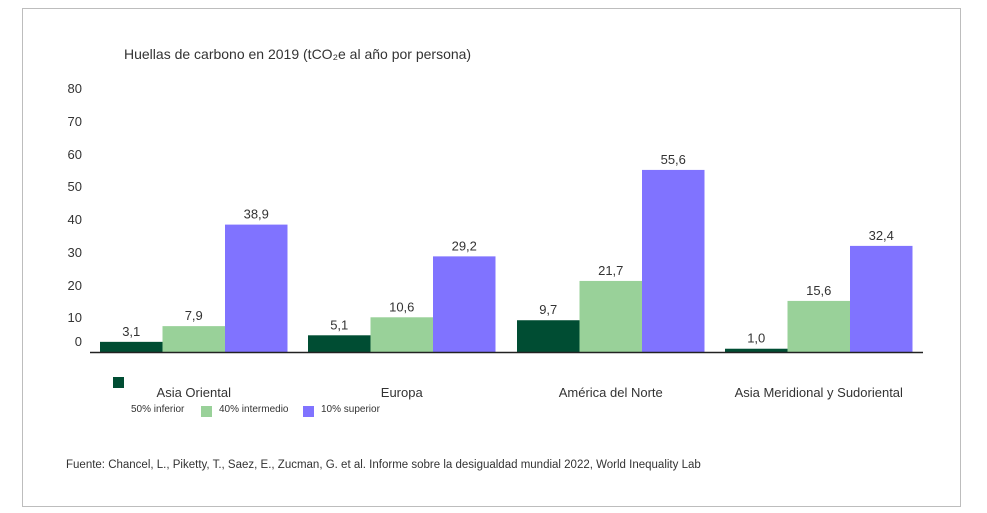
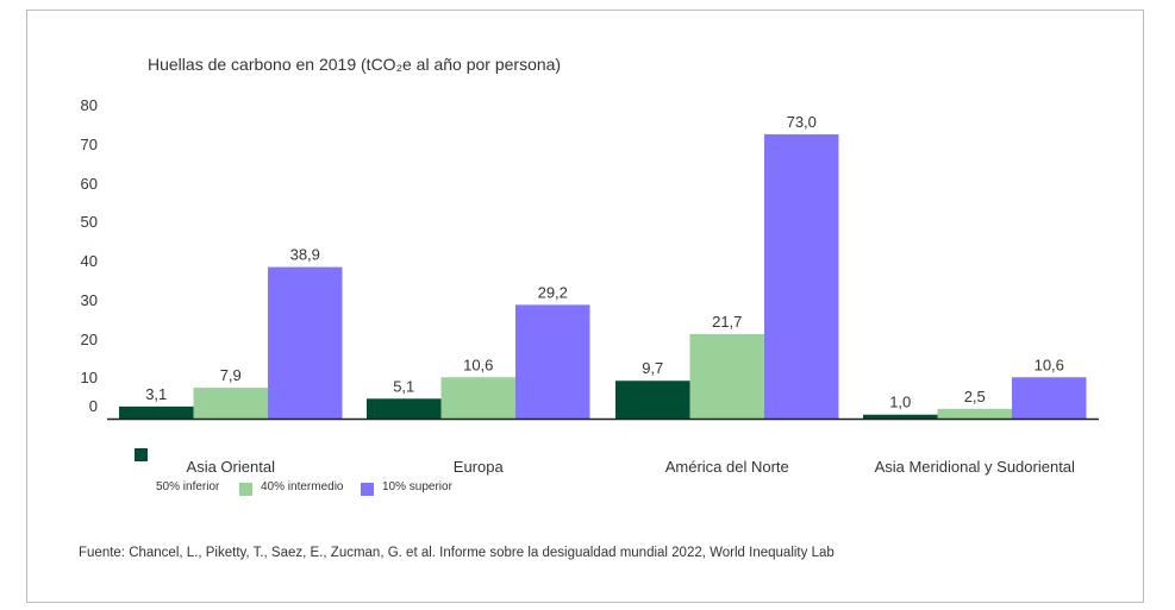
10% superior/América del Norte: 55,6 -> 73,0
40% intermedio/Asia Meridional y Sudoriental: 15,6 -> 2,5
10% superior/Asia Meridional y Sudoriental: 32,4 -> 10,6
